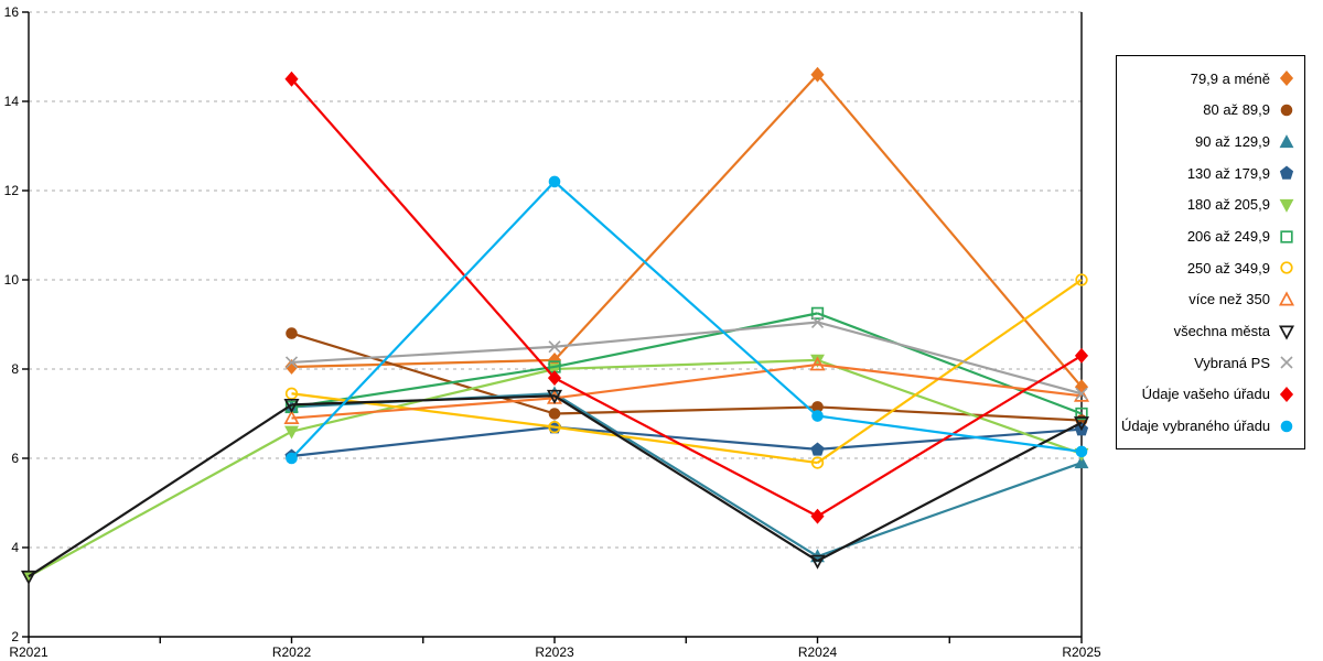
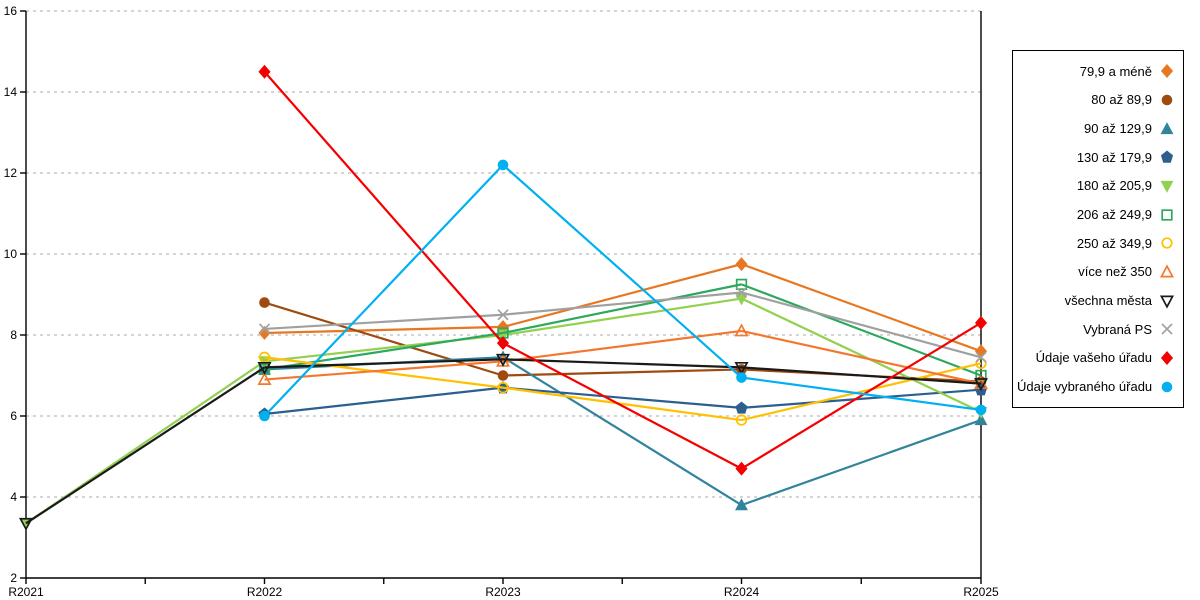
180 až 205,9/R2022: 6.6 -> 7.3
79,9 a méně/R2024: 14.6 -> 9.8
180 až 205,9/R2024: 8.2 -> 8.9
všechna města/R2024: 3.7 -> 7.2
250 až 349,9/R2025: 10.0 -> 7.3
více než 350/R2025: 7.4 -> 6.8
